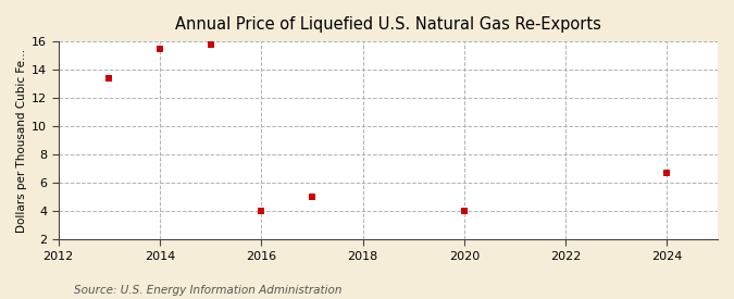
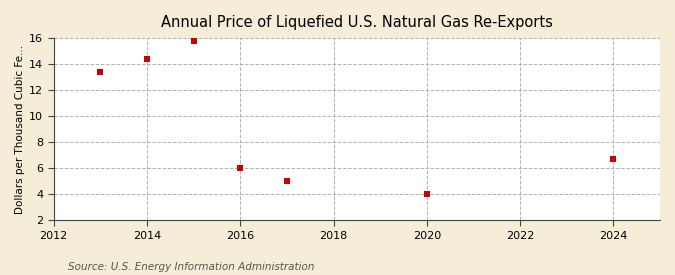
2014: 15.5 -> 14.4
2016: 4.0 -> 6.0
